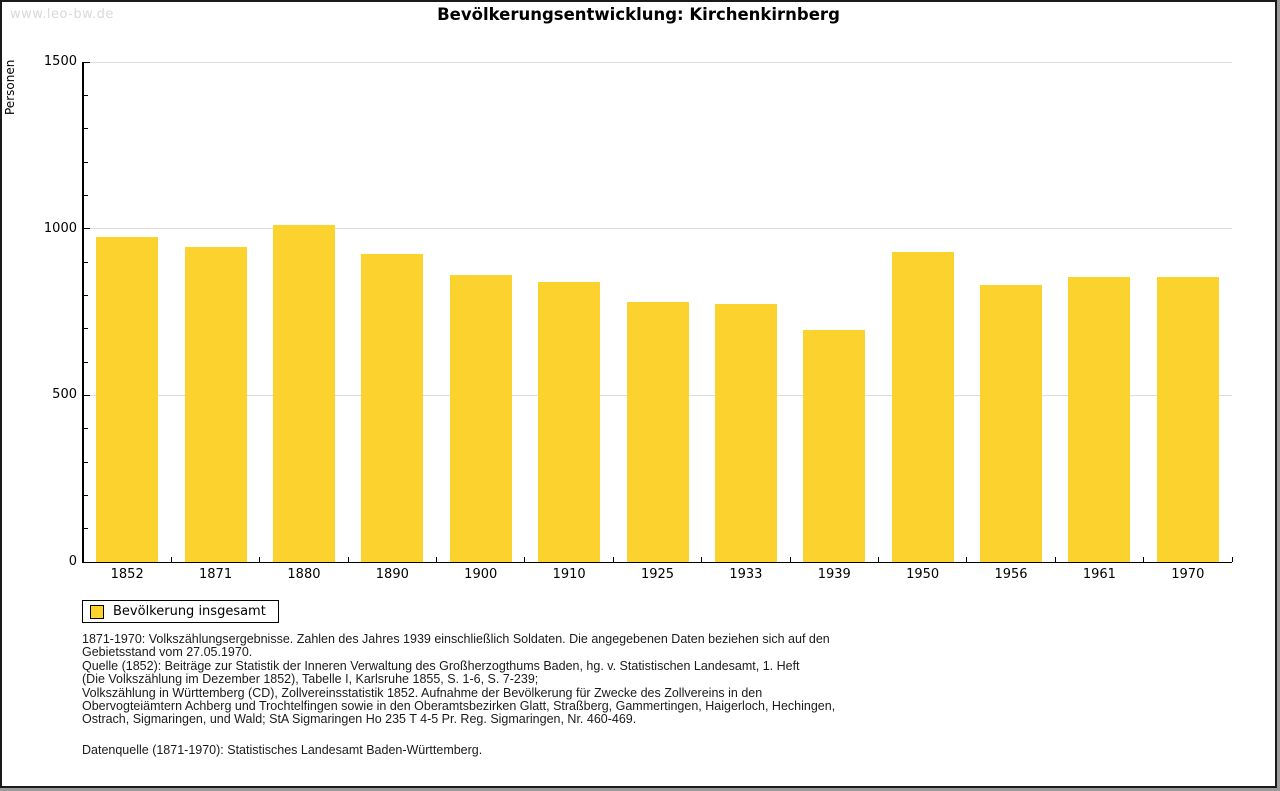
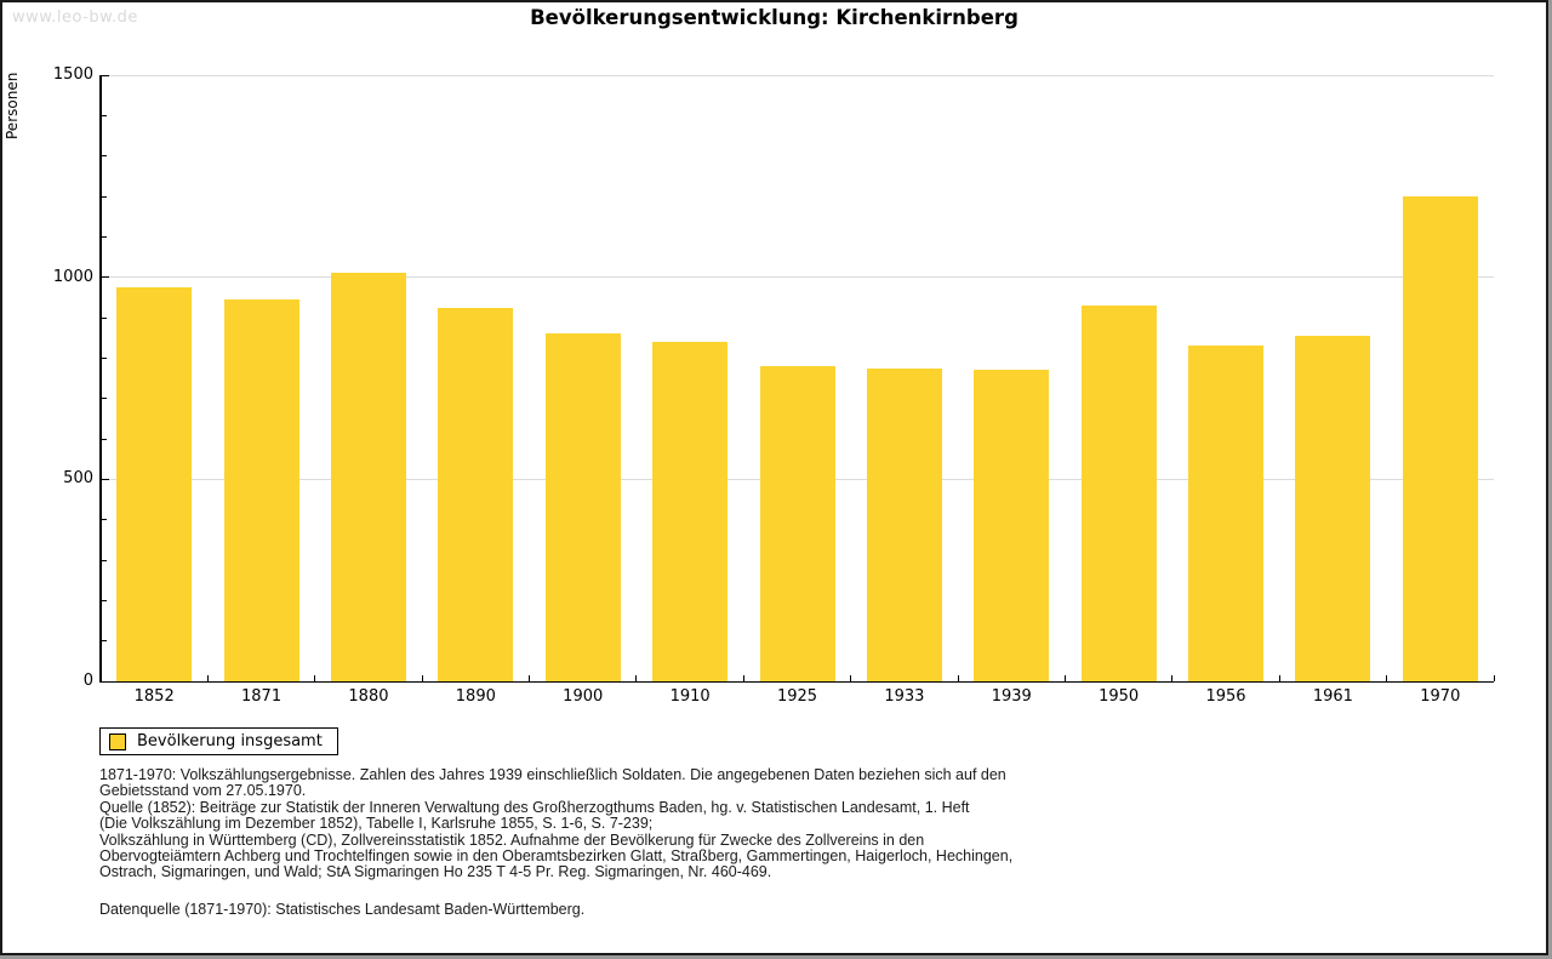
1939: 700 -> 770
1970: 860 -> 1200
